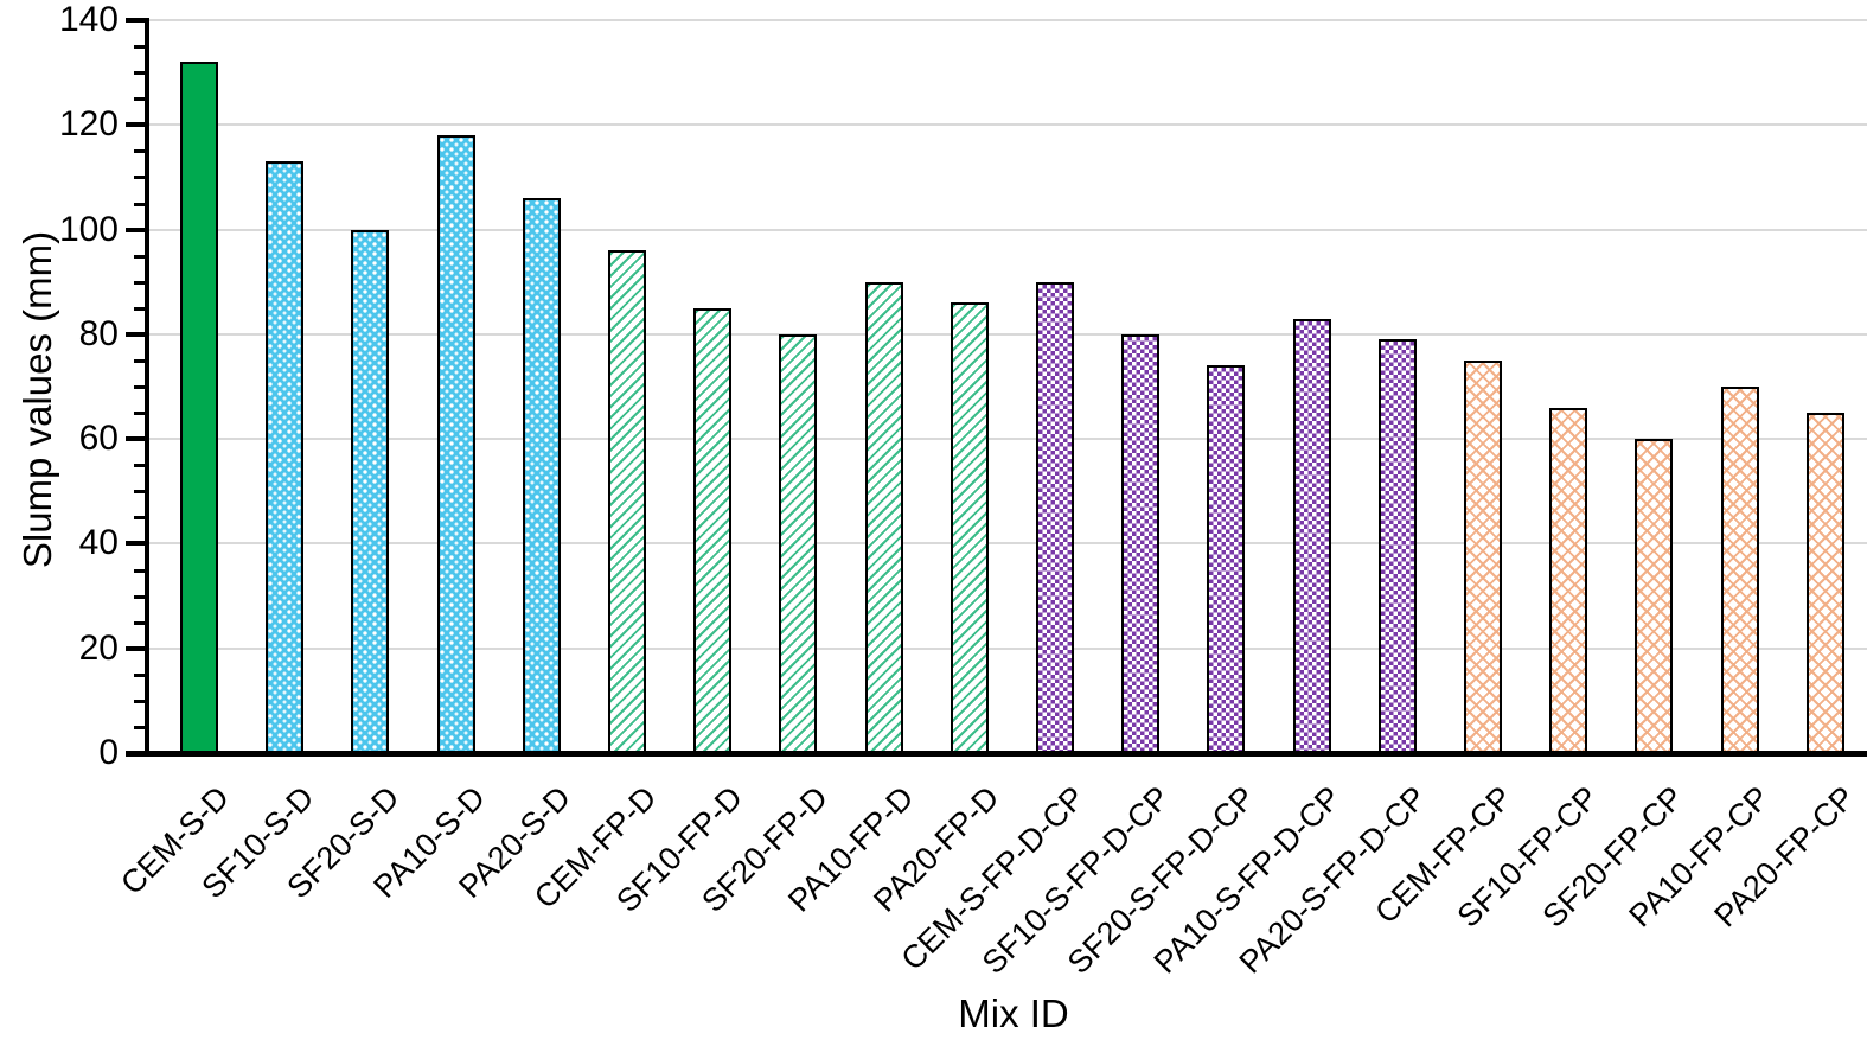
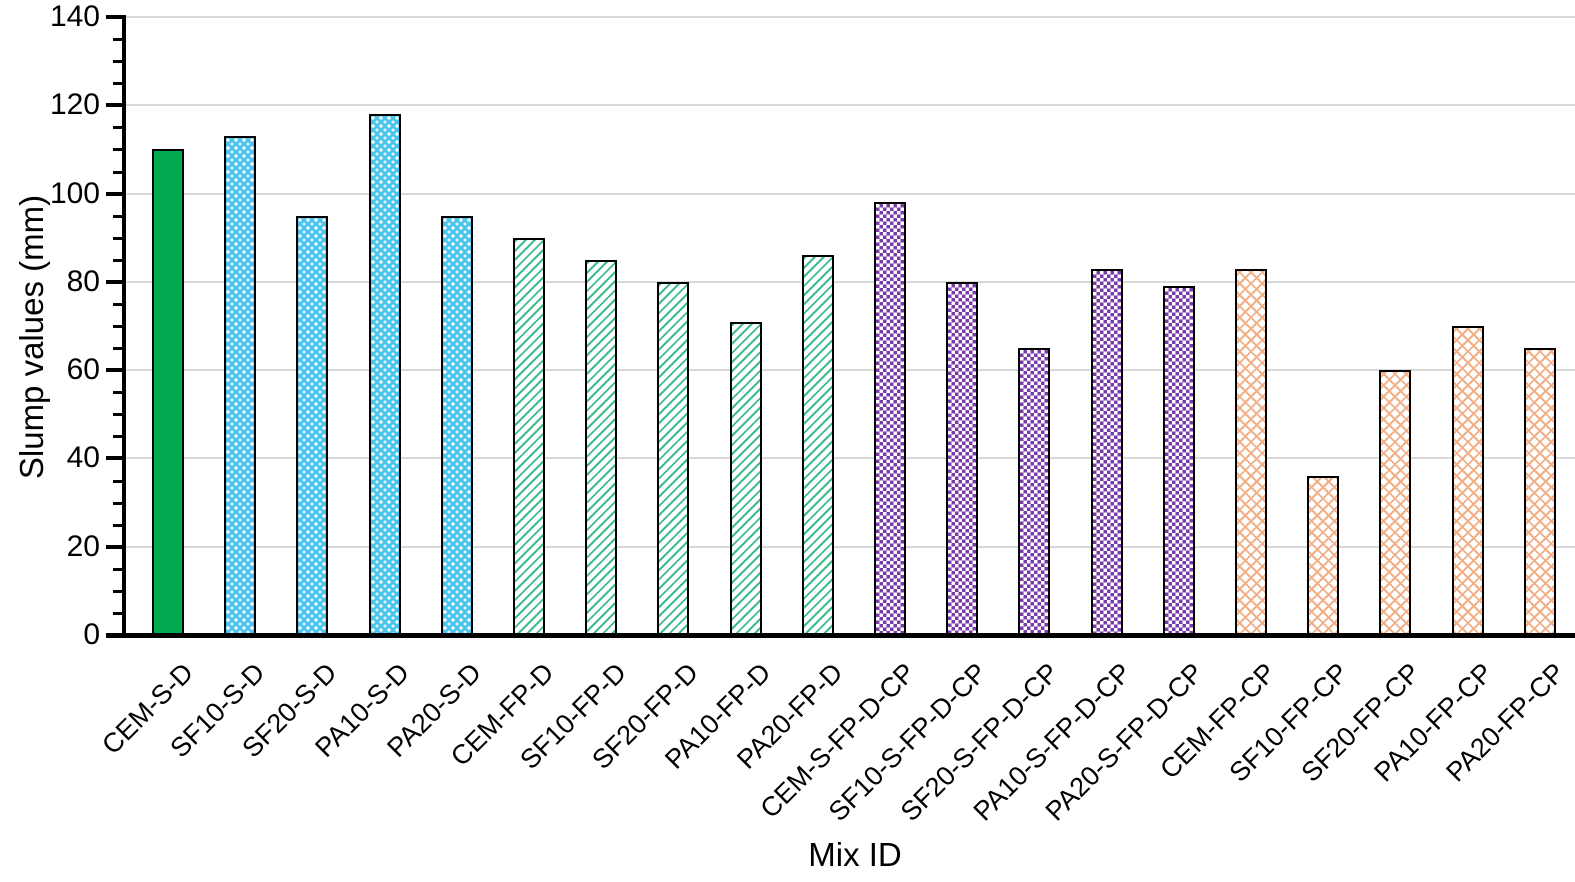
CEM-S-D: 132 -> 110
SF20-S-D: 100 -> 95
PA20-S-D: 106 -> 95
CEM-FP-D: 96 -> 90
PA10-FP-D: 90 -> 71
CEM-S-FP-D-CP: 90 -> 98
SF20-S-FP-D-CP: 74 -> 65
CEM-FP-CP: 75 -> 83
SF10-FP-CP: 66 -> 36
